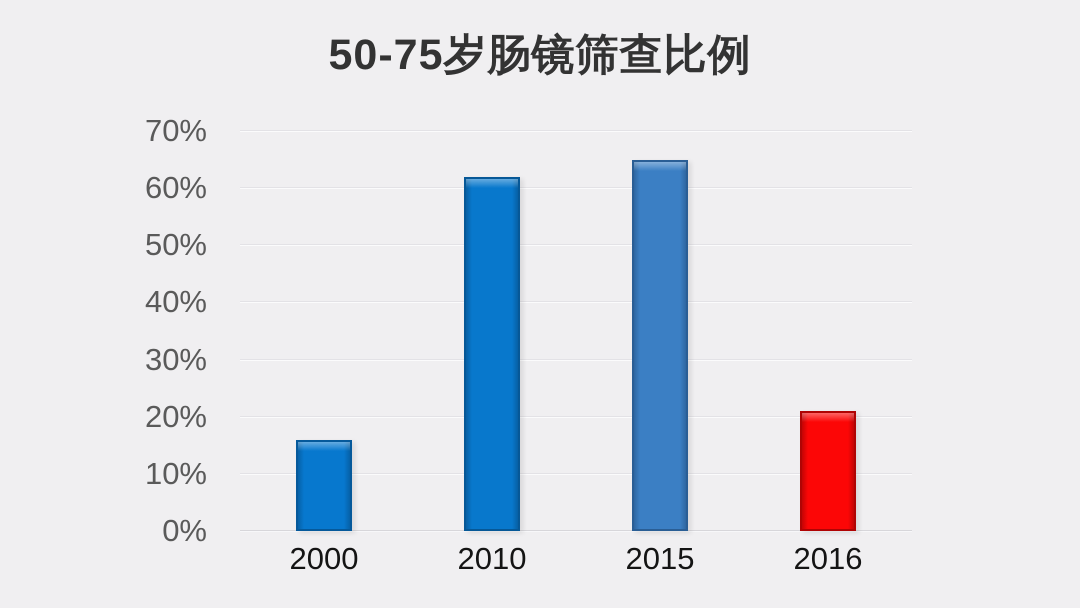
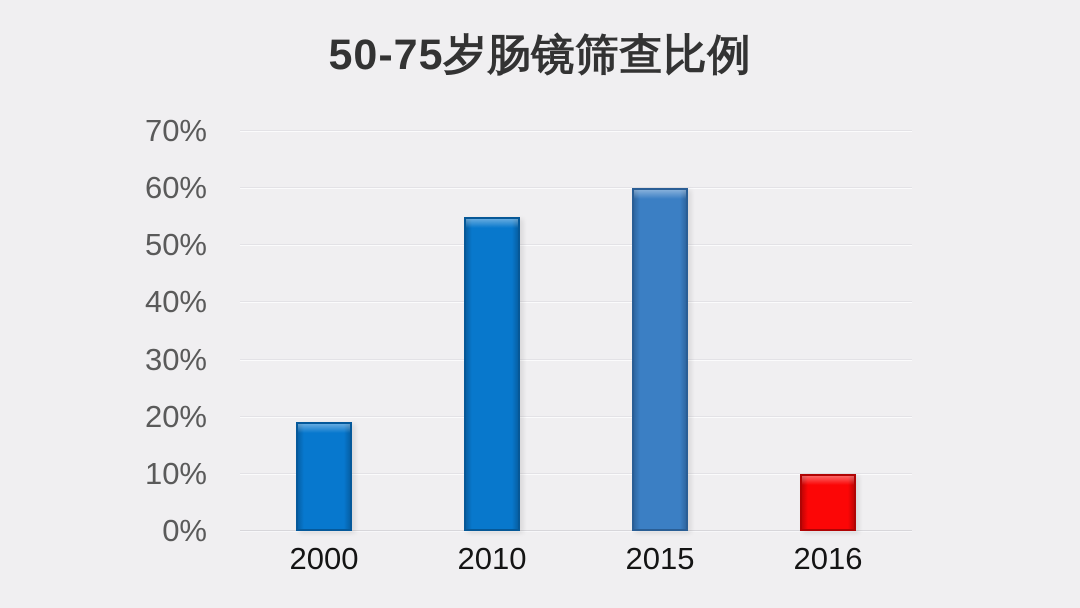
2000: 16% -> 19%
2010: 62% -> 55%
2015: 65% -> 60%
2016: 21% -> 10%
